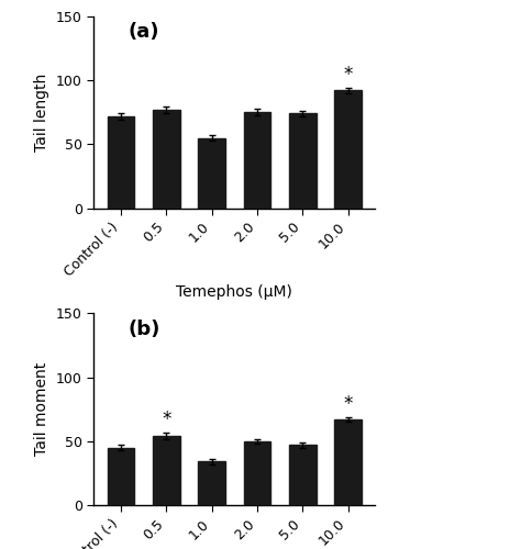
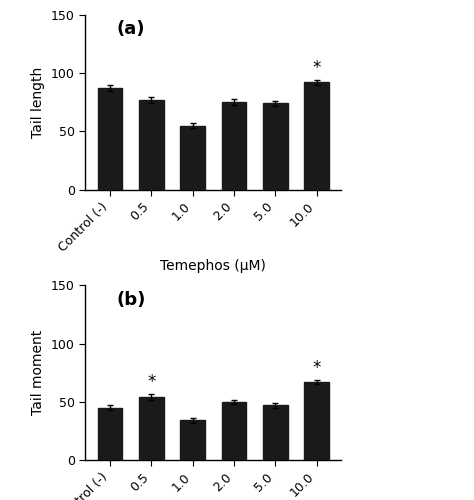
Control (-): 72 -> 87
